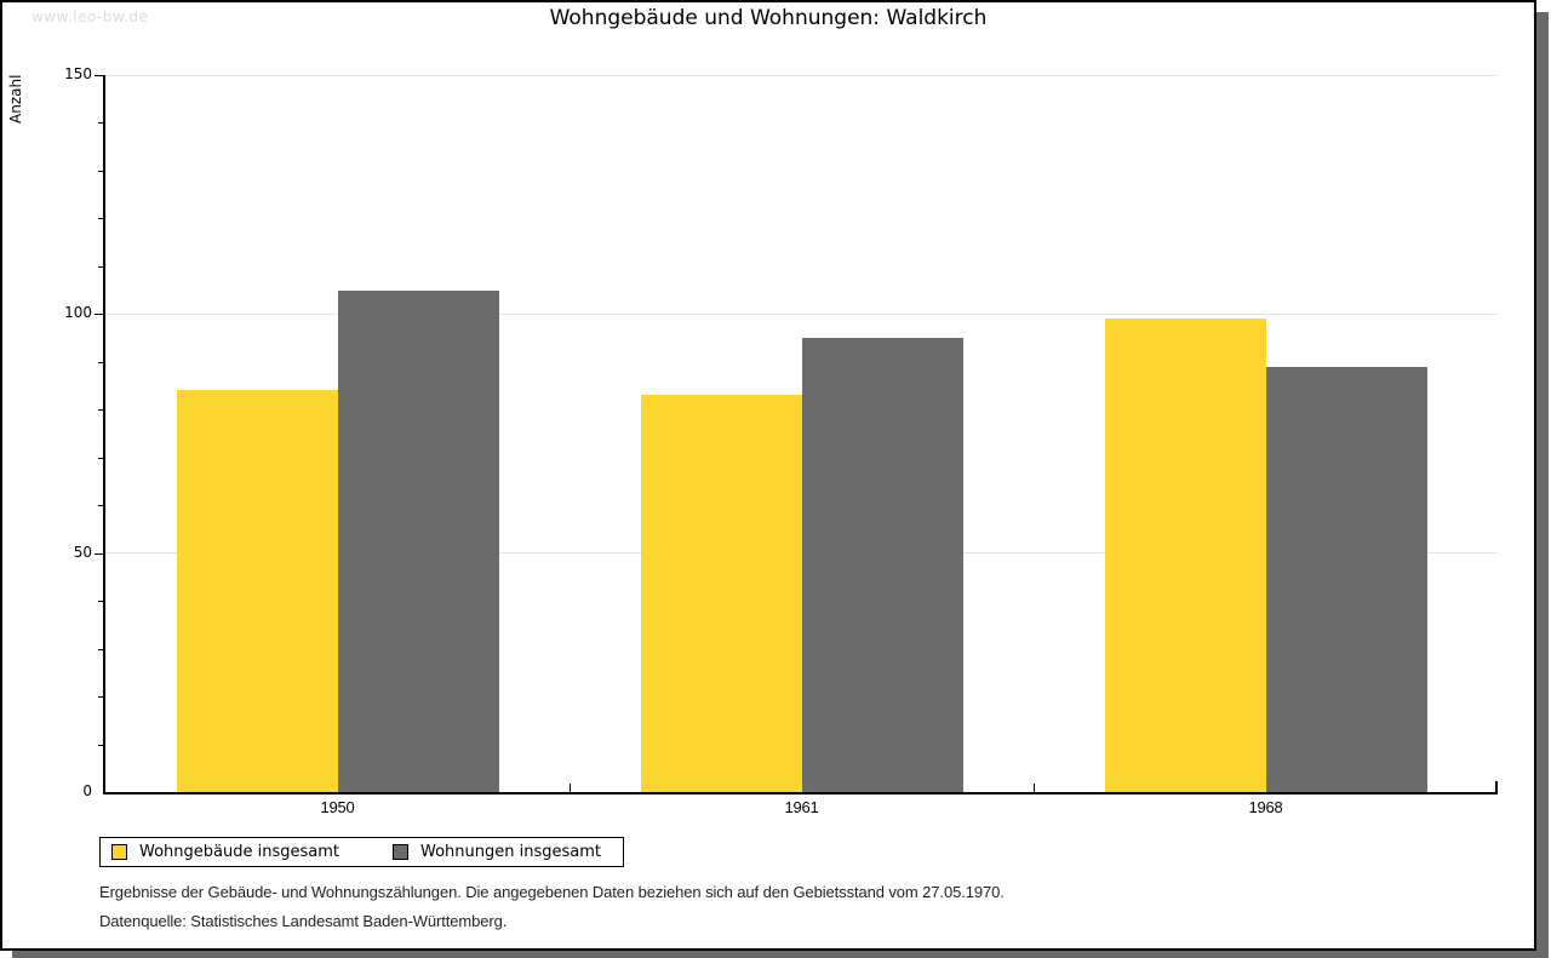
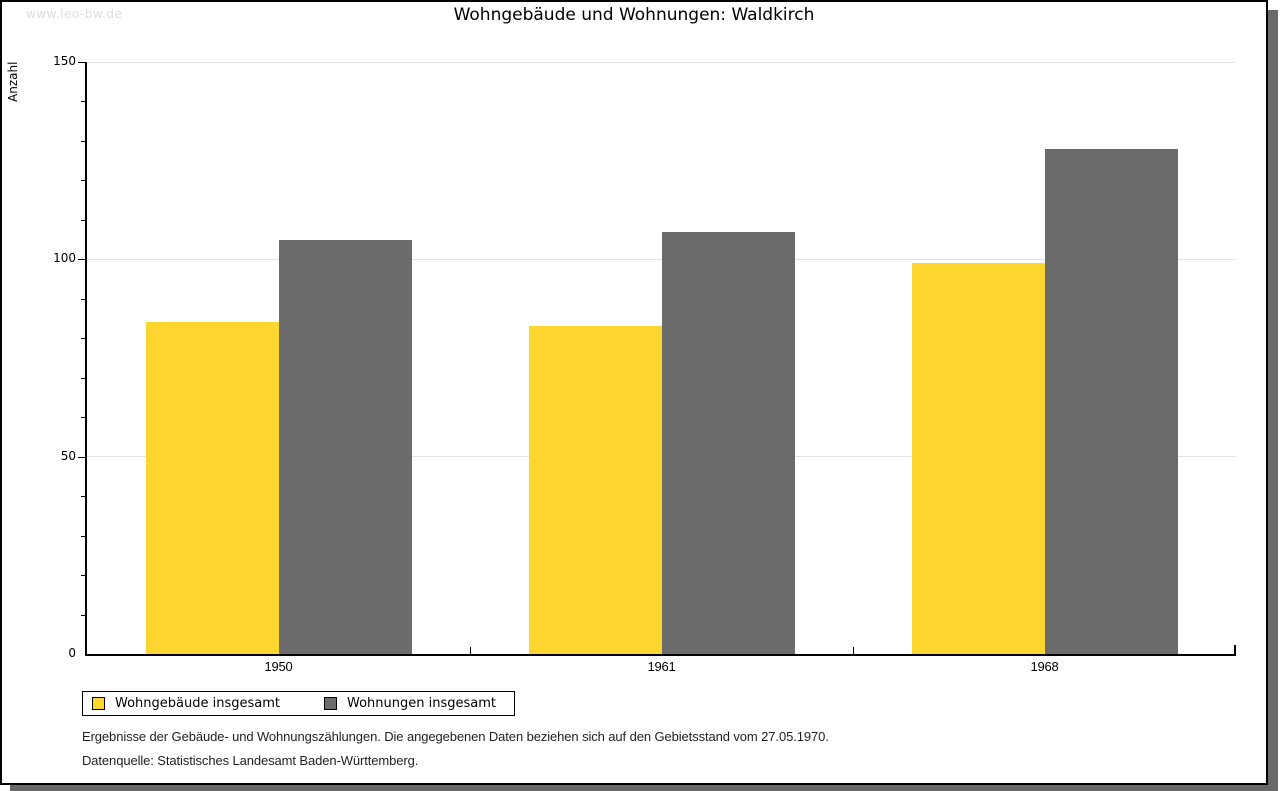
Wohnungen insgesamt/1961: 95 -> 107
Wohnungen insgesamt/1968: 89 -> 128
